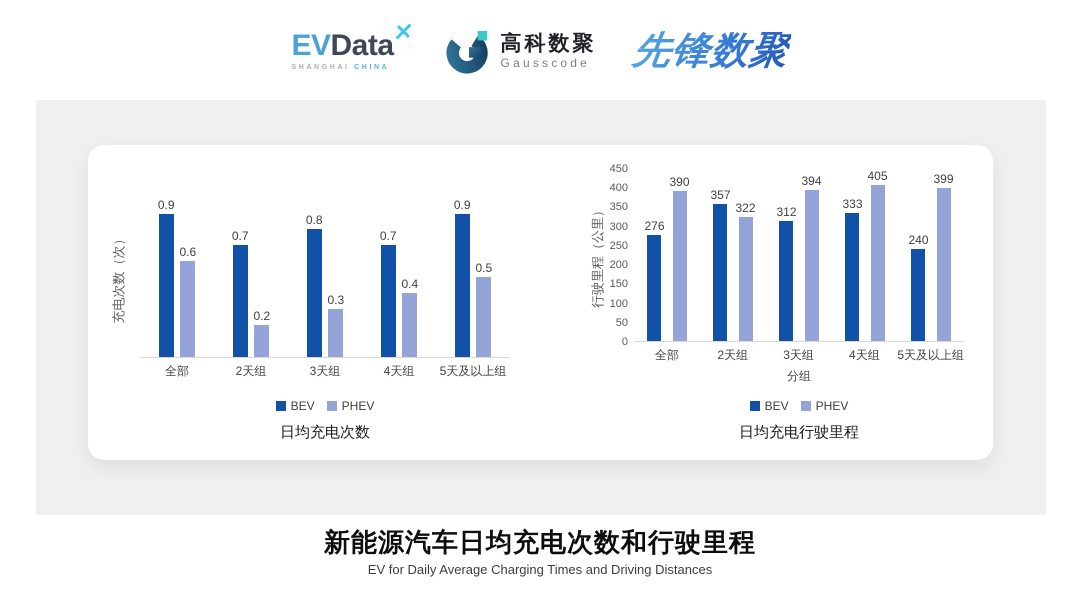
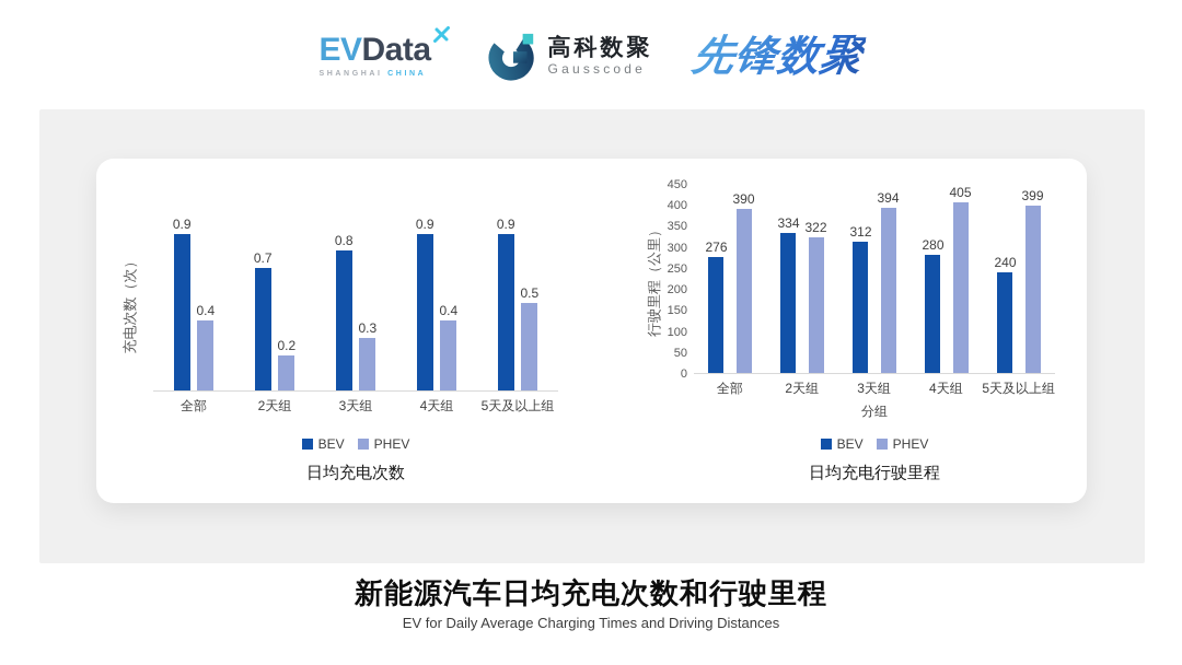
日均充电次数/PHEV/全部: 0.6 -> 0.4
日均充电次数/BEV/4天组: 0.7 -> 0.9
日均充电行驶里程/BEV/2天组: 357 -> 334
日均充电行驶里程/BEV/4天组: 333 -> 280
